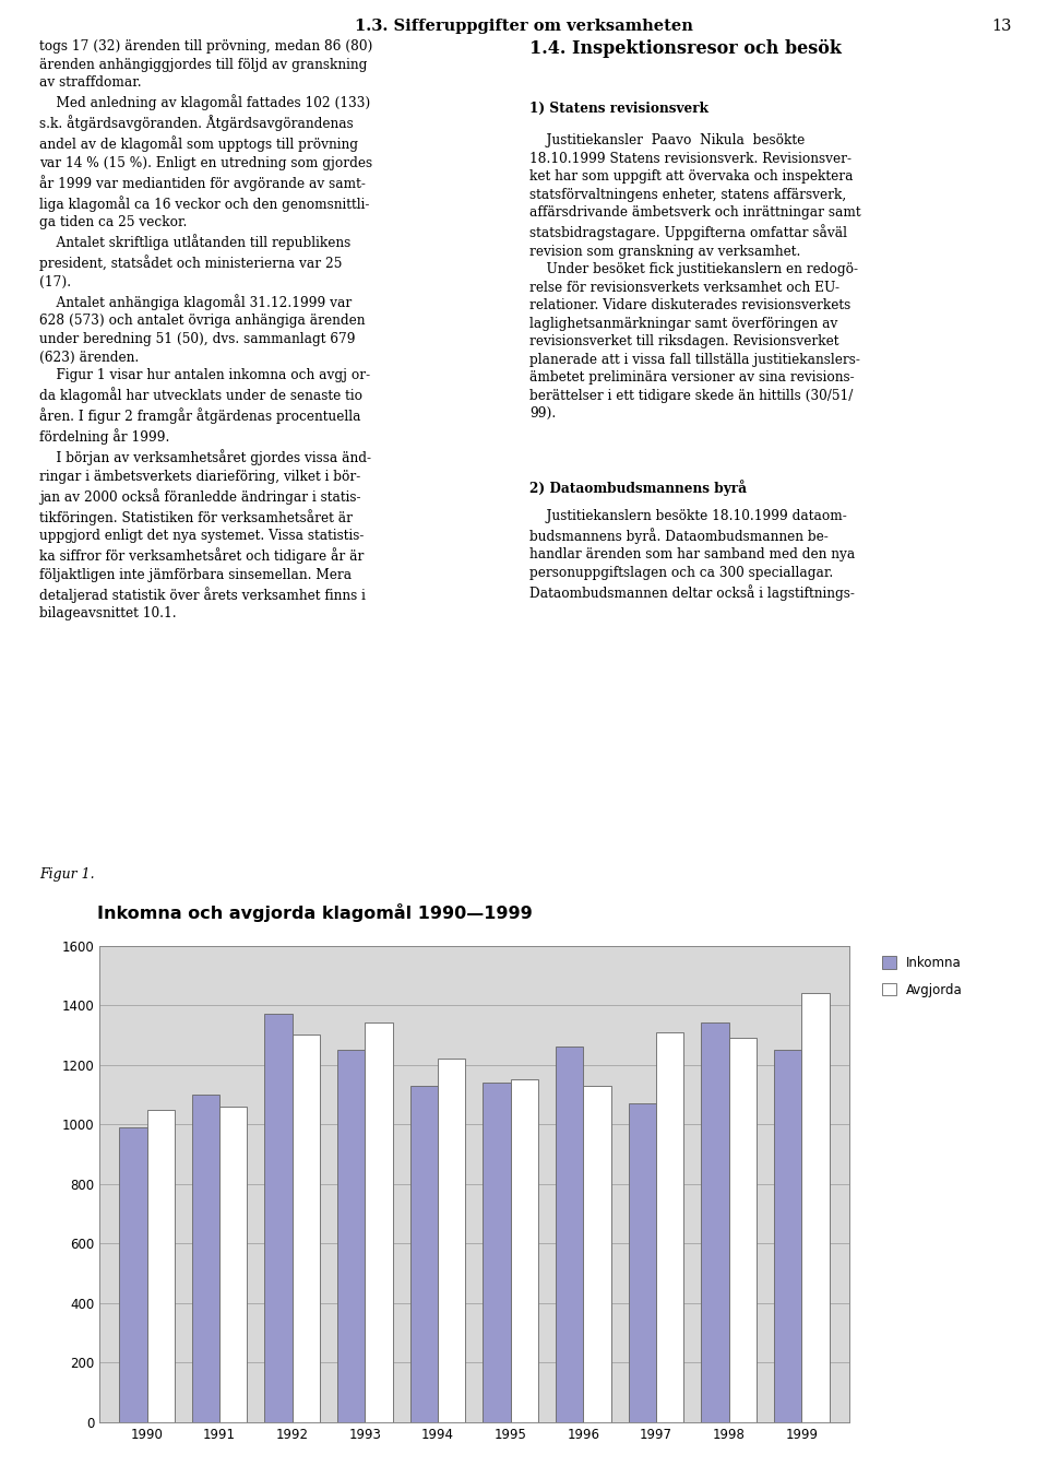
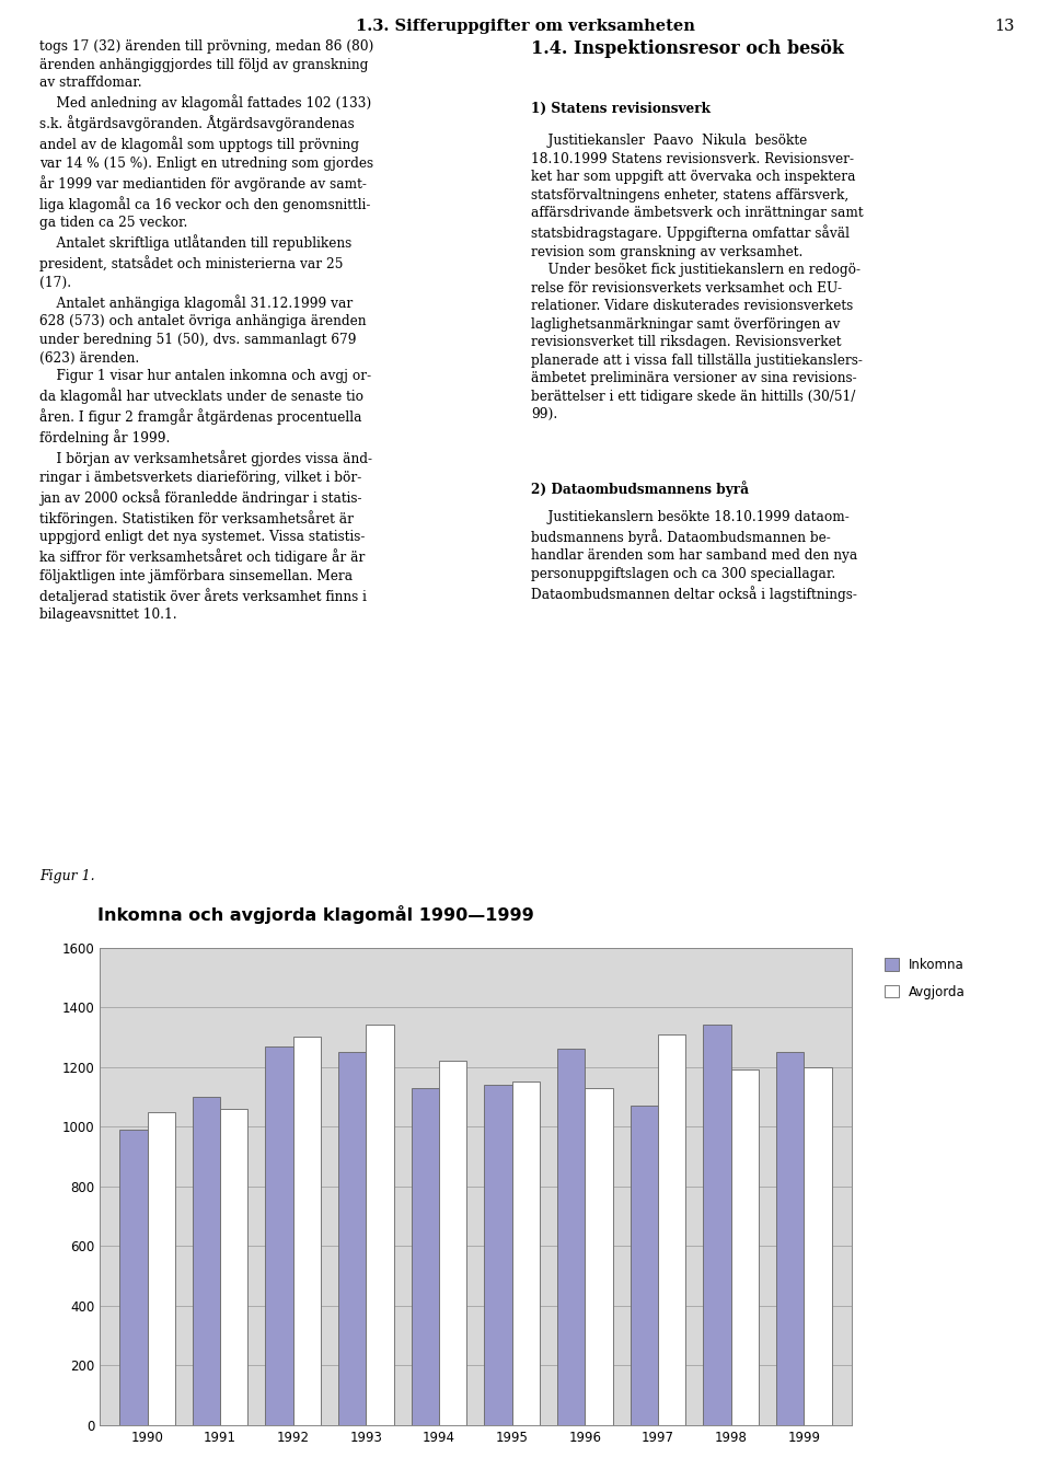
Inkomna/1992: 1370 -> 1270
Avgjorda/1998: 1290 -> 1190
Avgjorda/1999: 1440 -> 1200
